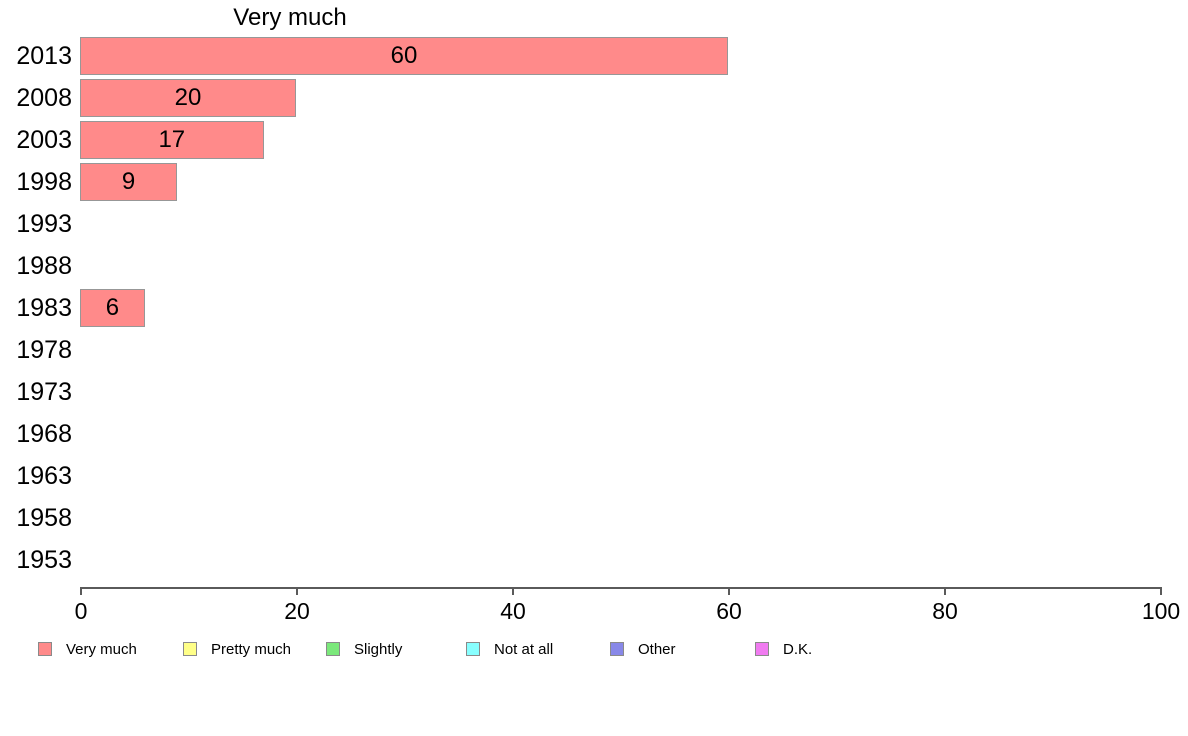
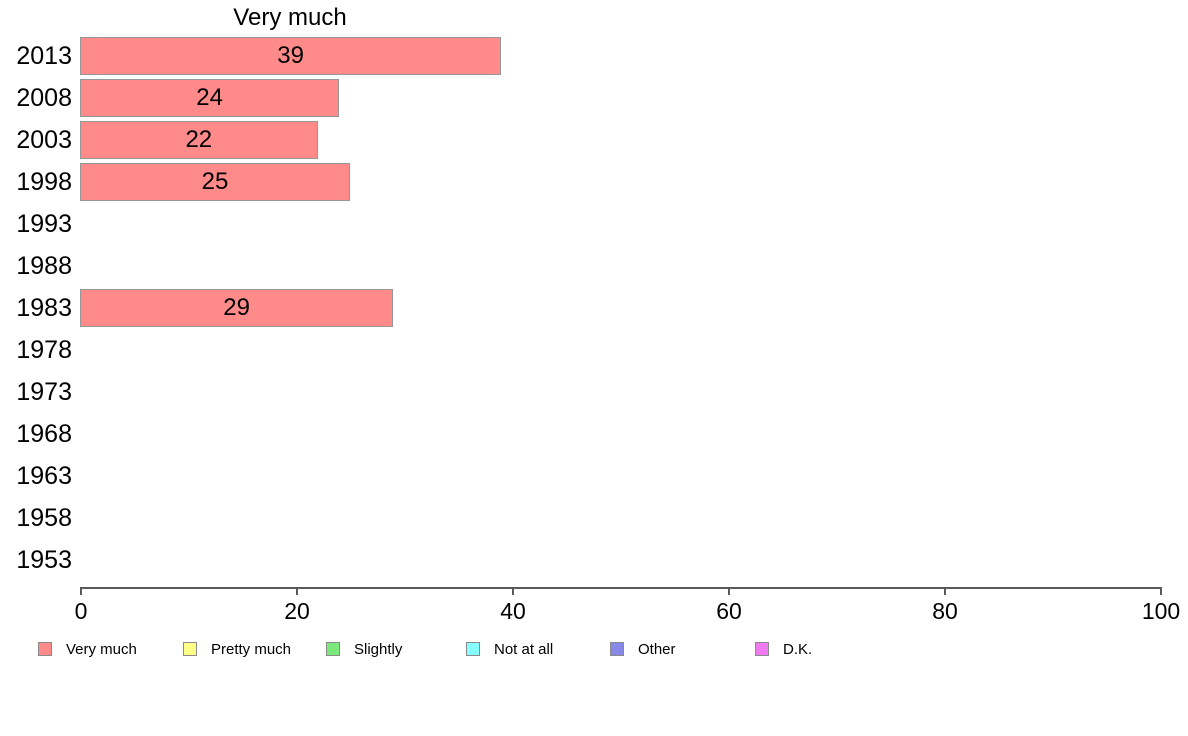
2013: 60 -> 39
2008: 20 -> 24
2003: 17 -> 22
1998: 9 -> 25
1983: 6 -> 29
